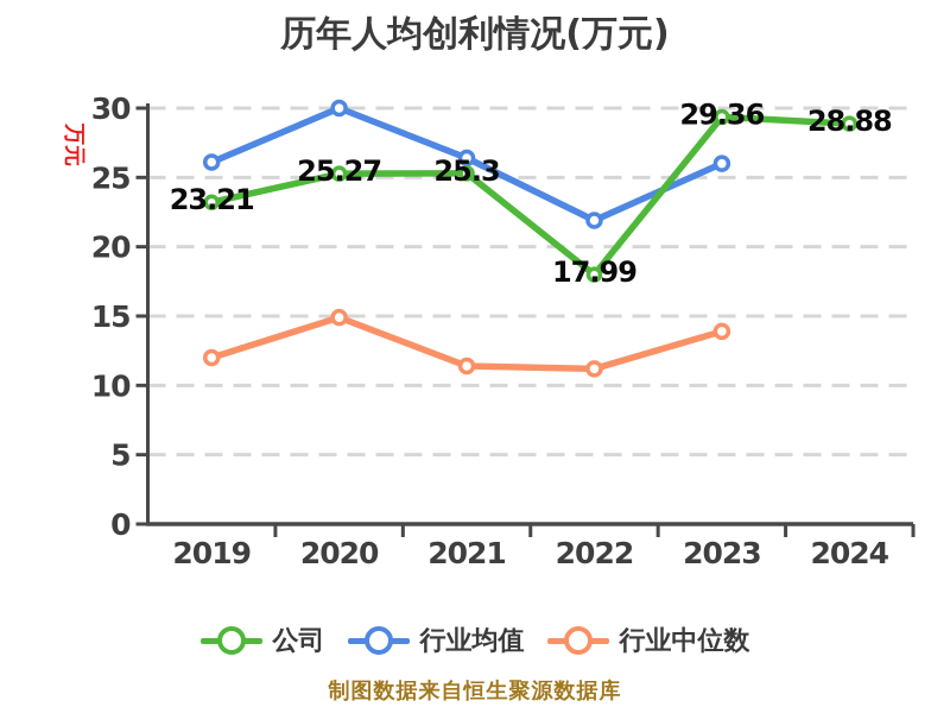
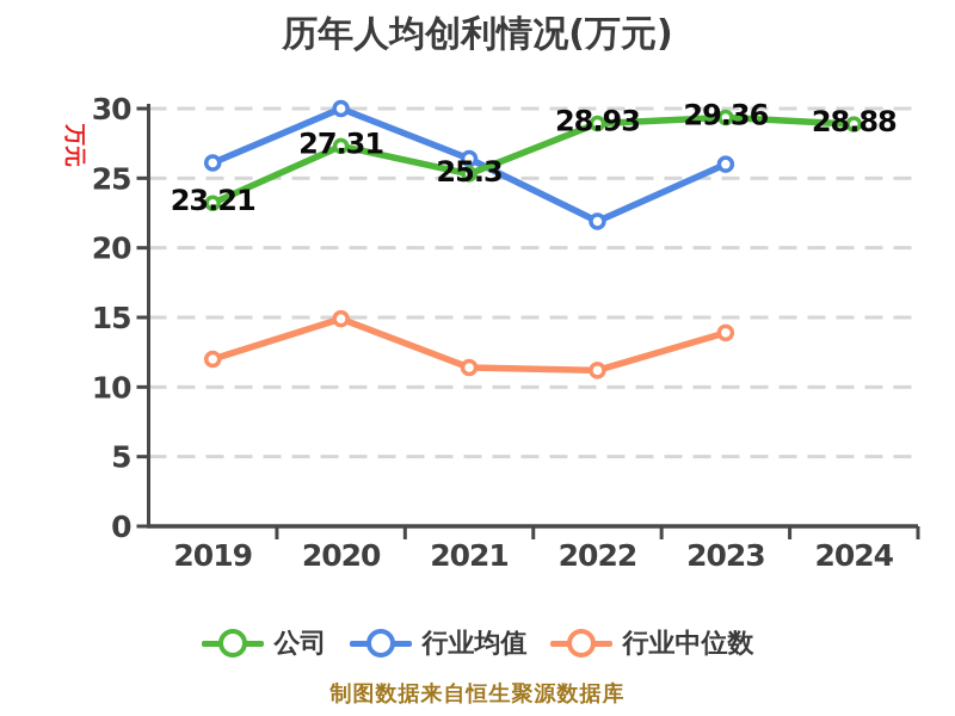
公司/2020: 25.27 -> 27.31
公司/2022: 17.99 -> 28.93
